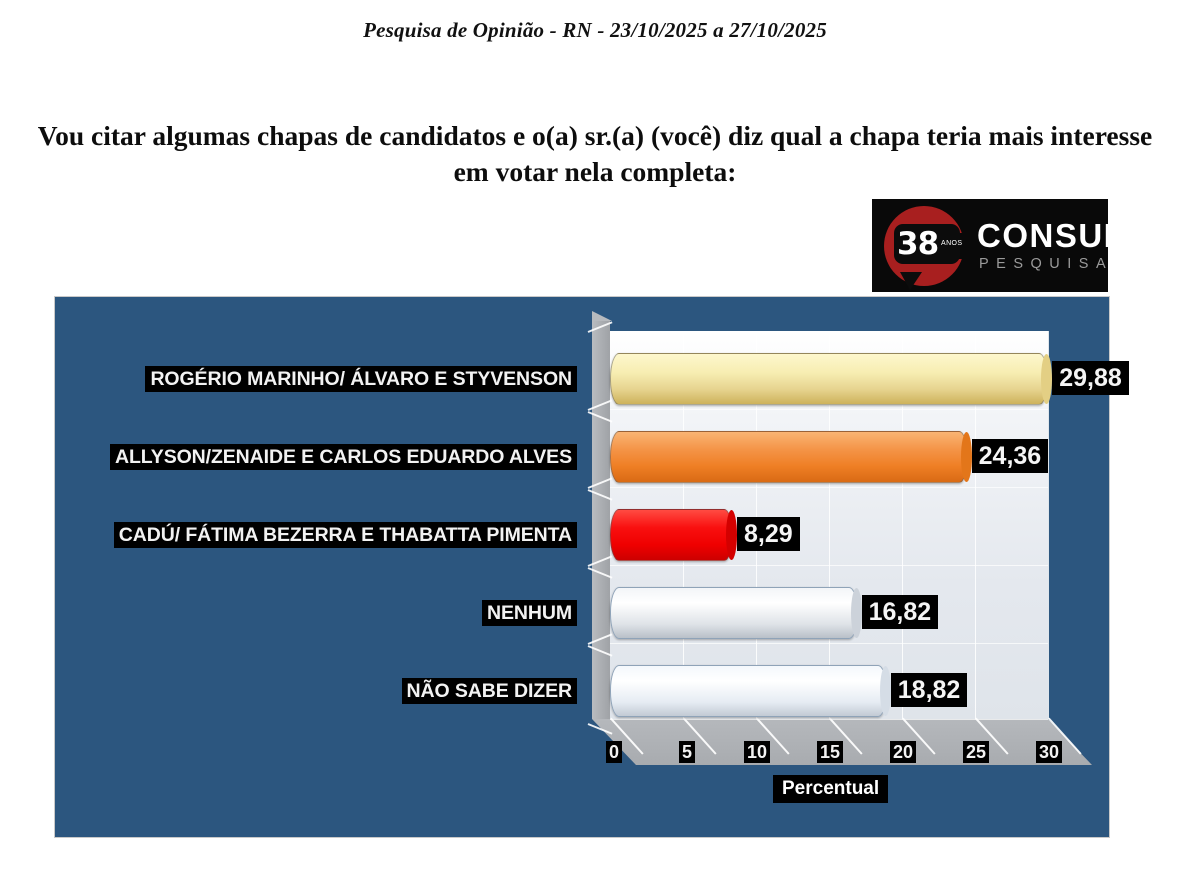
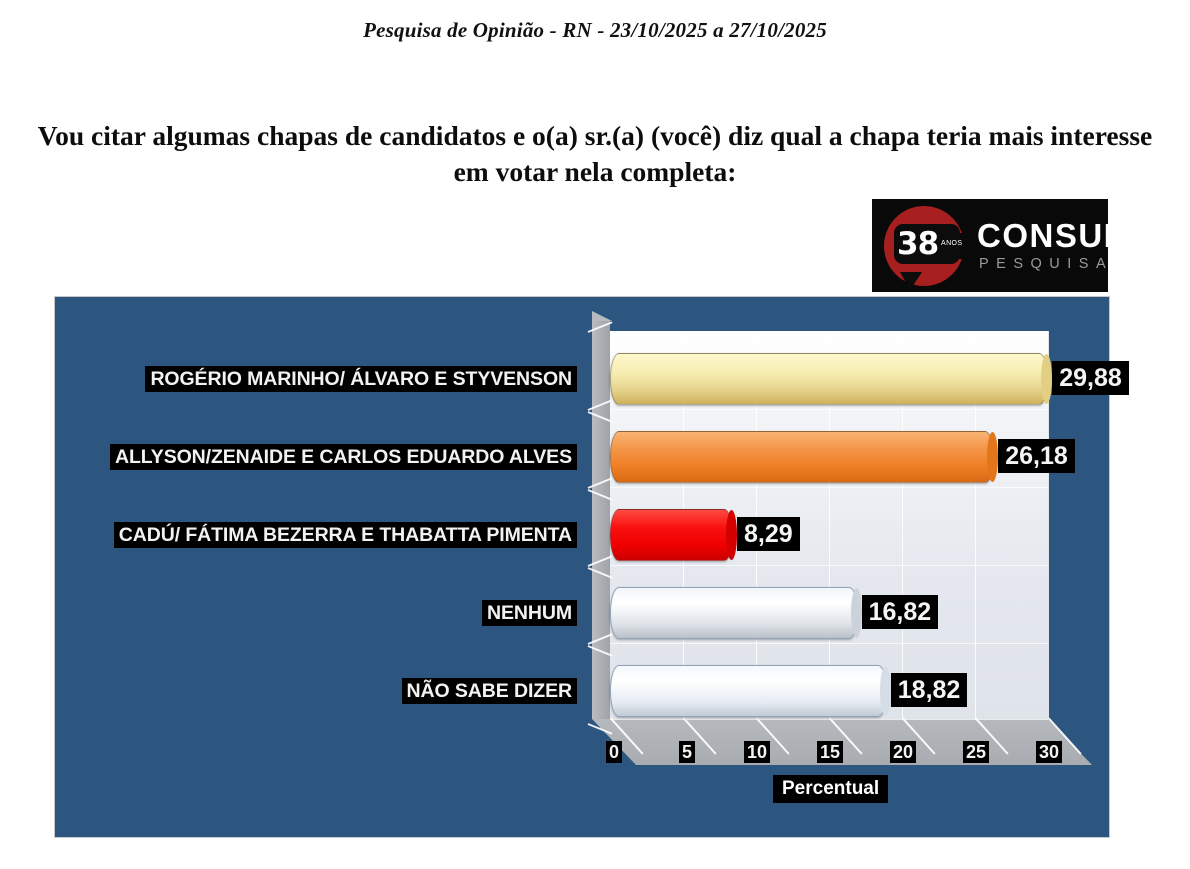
ALLYSON/ZENAIDE E CARLOS EDUARDO ALVES: 24,36 -> 26,18
